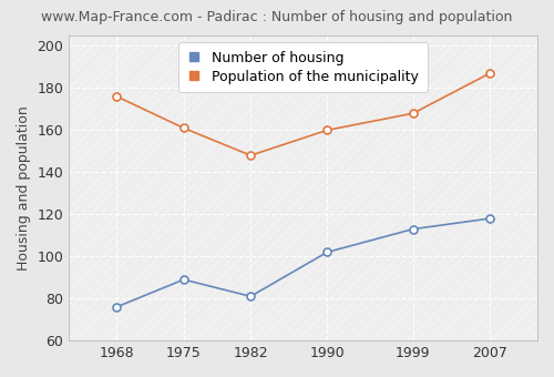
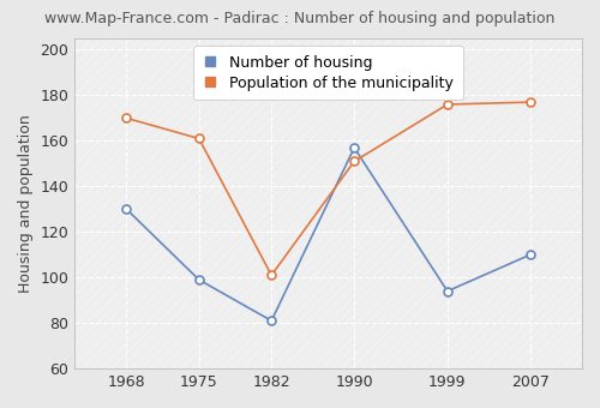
Number of housing/1968: 76 -> 130
Population of the municipality/1968: 176 -> 170
Number of housing/1975: 89 -> 99
Population of the municipality/1982: 148 -> 101
Number of housing/1990: 102 -> 157
Population of the municipality/1990: 160 -> 151
Number of housing/1999: 113 -> 94
Population of the municipality/1999: 168 -> 176
Number of housing/2007: 118 -> 110
Population of the municipality/2007: 187 -> 177
